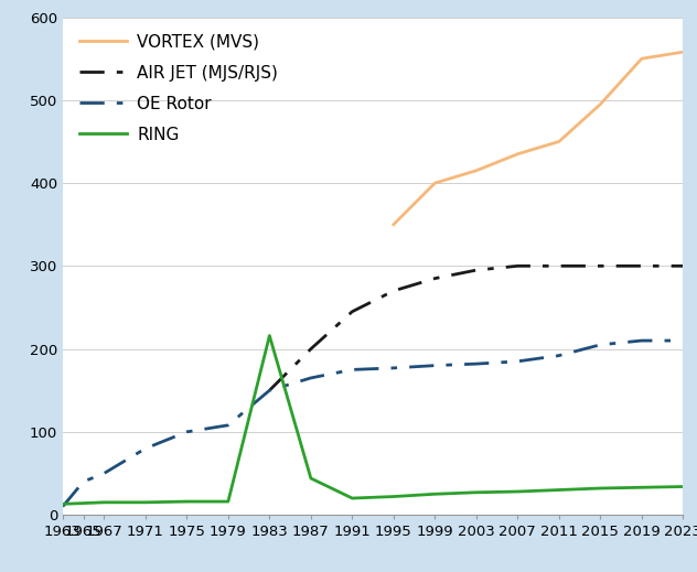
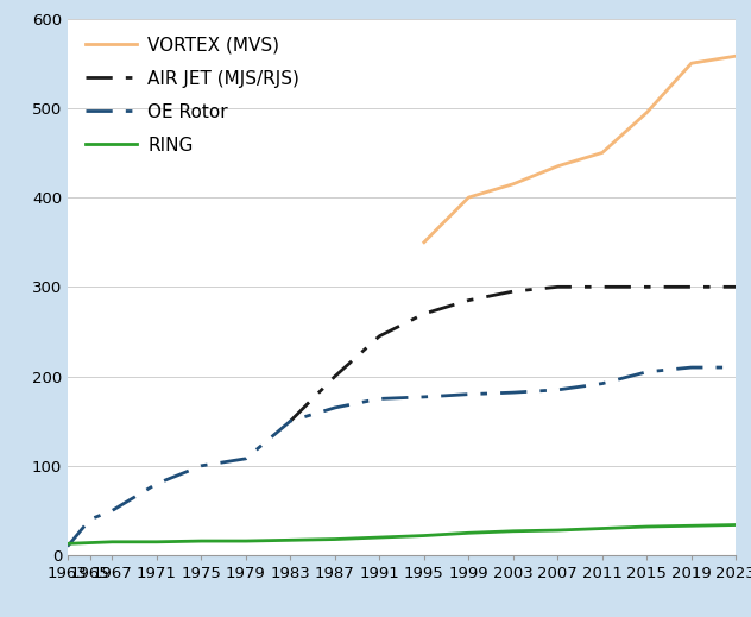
RING/1983: 216 -> 17
RING/1987: 44 -> 18
